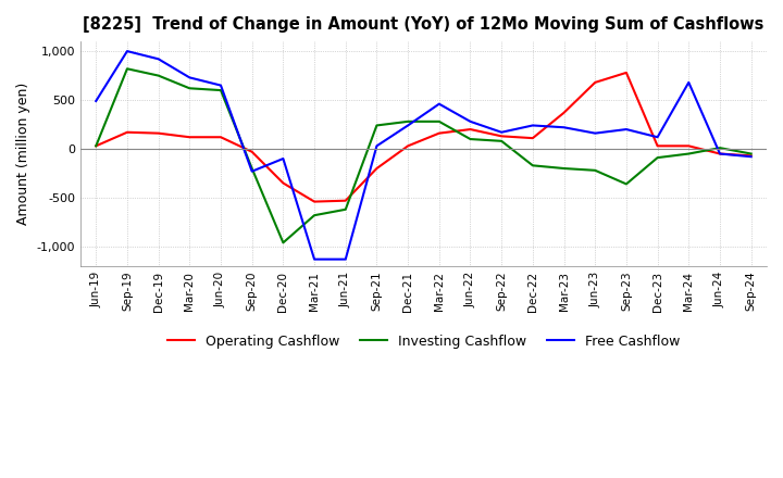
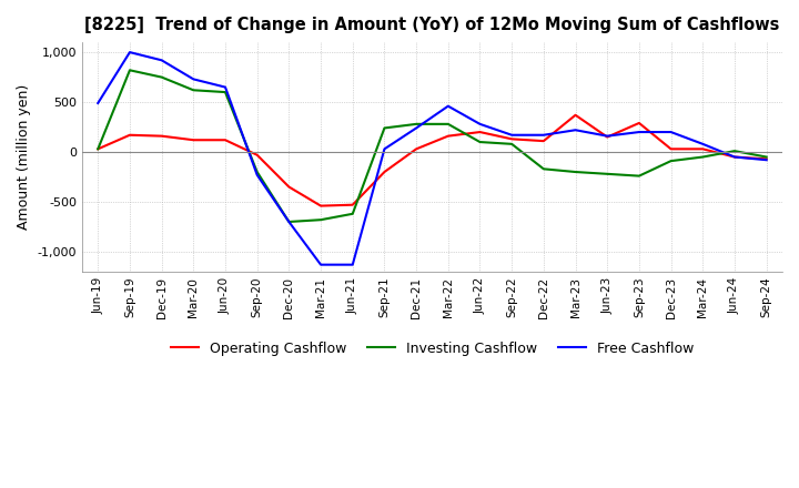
Investing Cashflow/Dec-20: -960 -> -700
Free Cashflow/Dec-20: -100 -> -700
Free Cashflow/Dec-22: 240 -> 170
Operating Cashflow/Jun-23: 680 -> 150
Operating Cashflow/Sep-23: 780 -> 290
Investing Cashflow/Sep-23: -360 -> -240
Free Cashflow/Dec-23: 120 -> 200
Free Cashflow/Mar-24: 680 -> 80
